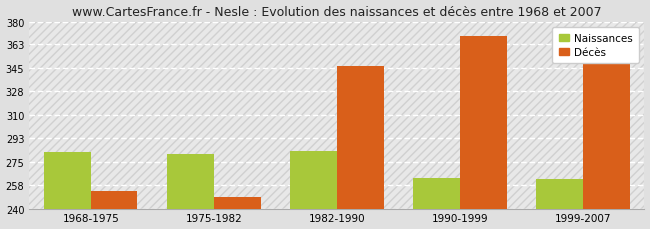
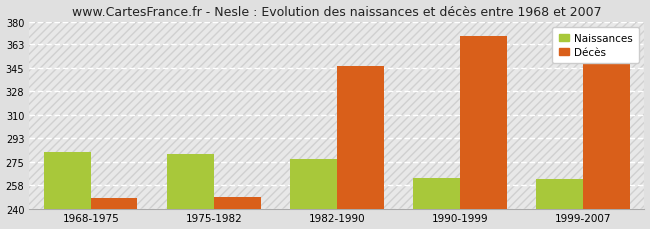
Décès/1968-1975: 253 -> 248
Naissances/1982-1990: 283 -> 277
